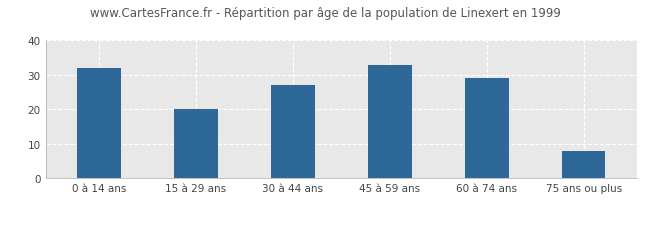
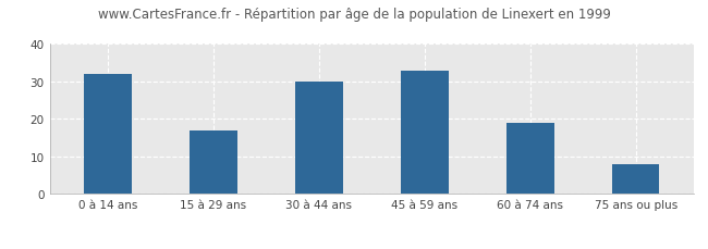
15 à 29 ans: 20 -> 17
30 à 44 ans: 27 -> 30
60 à 74 ans: 29 -> 19
